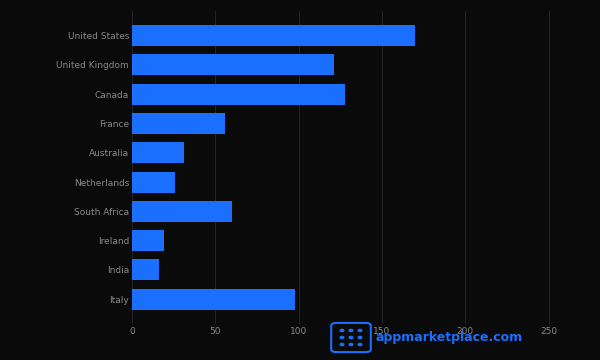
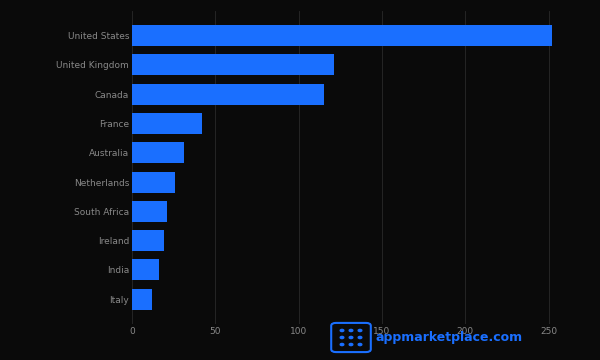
United States: 170 -> 252
Canada: 128 -> 115
France: 56 -> 42
South Africa: 60 -> 21
Italy: 98 -> 12
